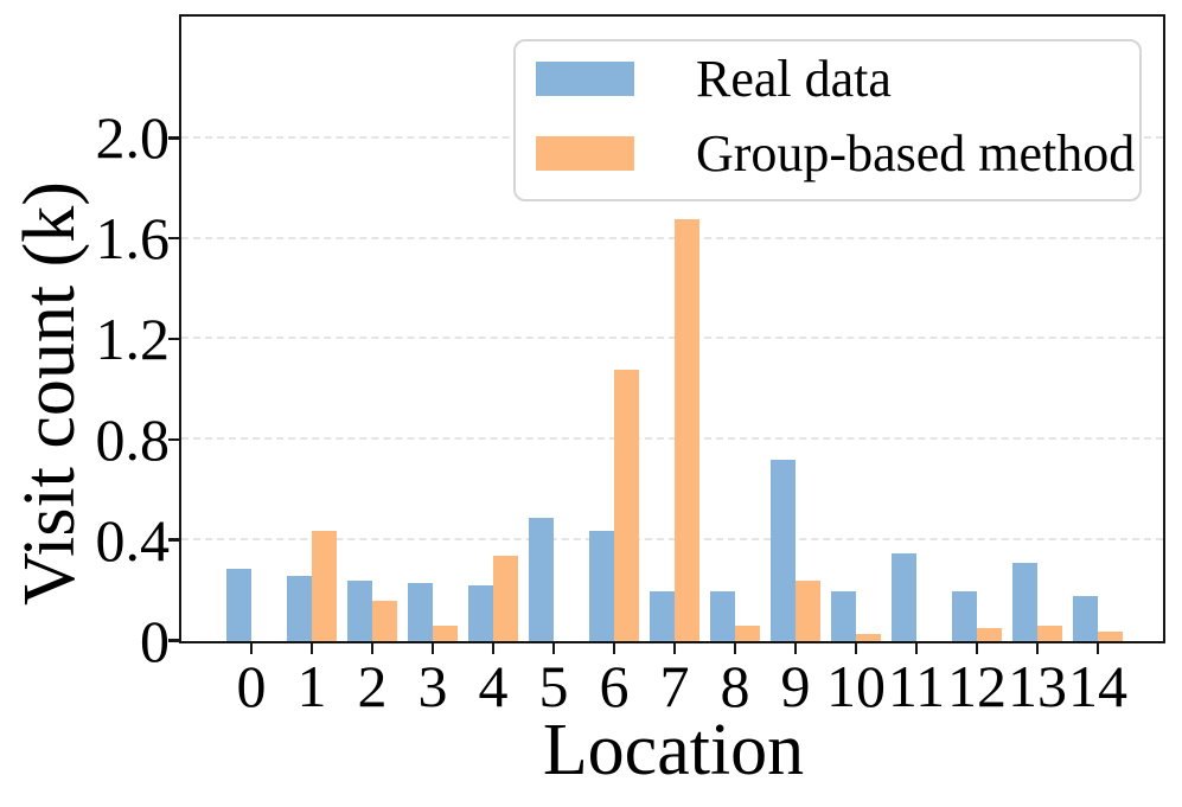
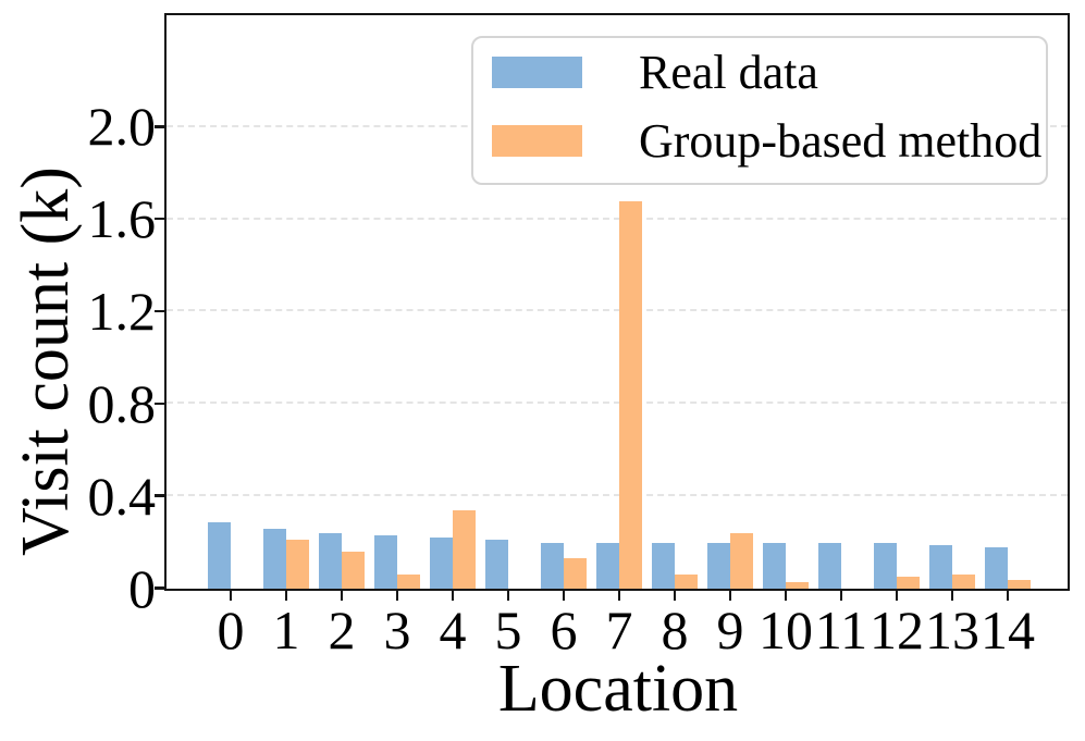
Group-based method/1: 0.44 -> 0.21
Real data/5: 0.49 -> 0.21
Real data/6: 0.44 -> 0.20
Group-based method/6: 1.08 -> 0.13
Real data/9: 0.72 -> 0.20
Real data/11: 0.35 -> 0.20
Real data/13: 0.31 -> 0.19
